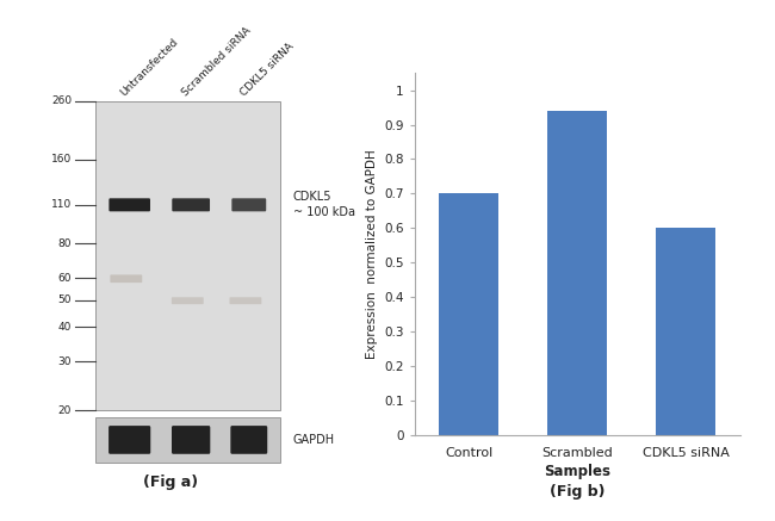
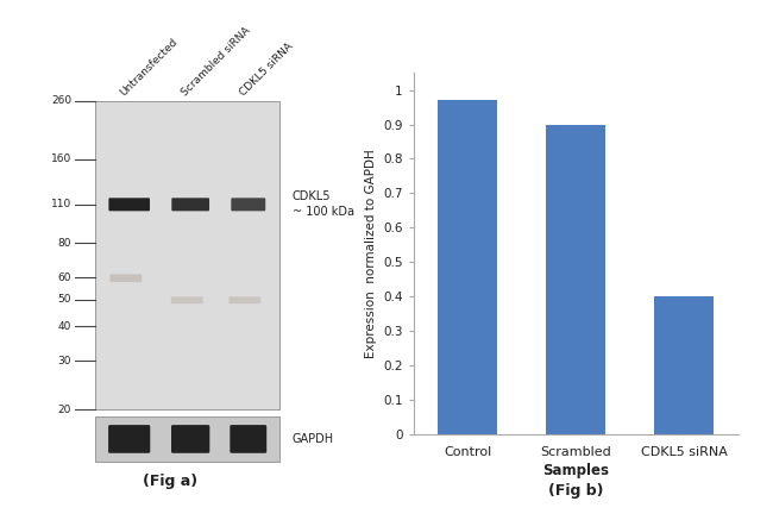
Control: 0.70 -> 0.97
Scrambled: 0.94 -> 0.90
CDKL5 siRNA: 0.60 -> 0.40
